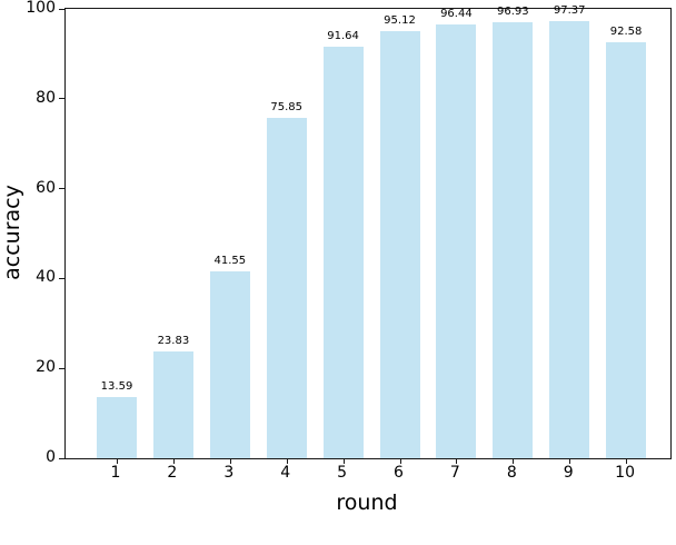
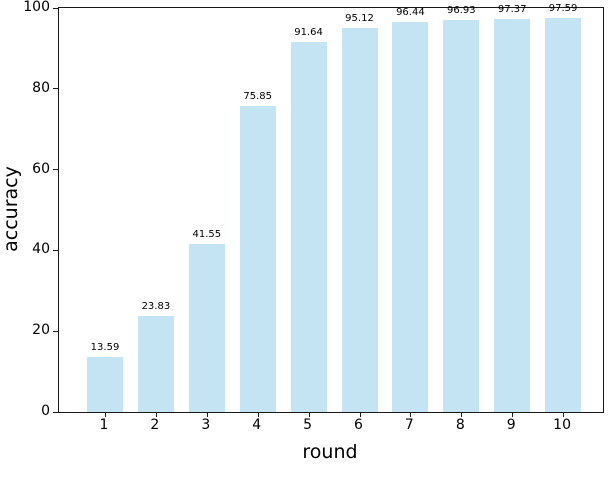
10: 92.58 -> 97.59
